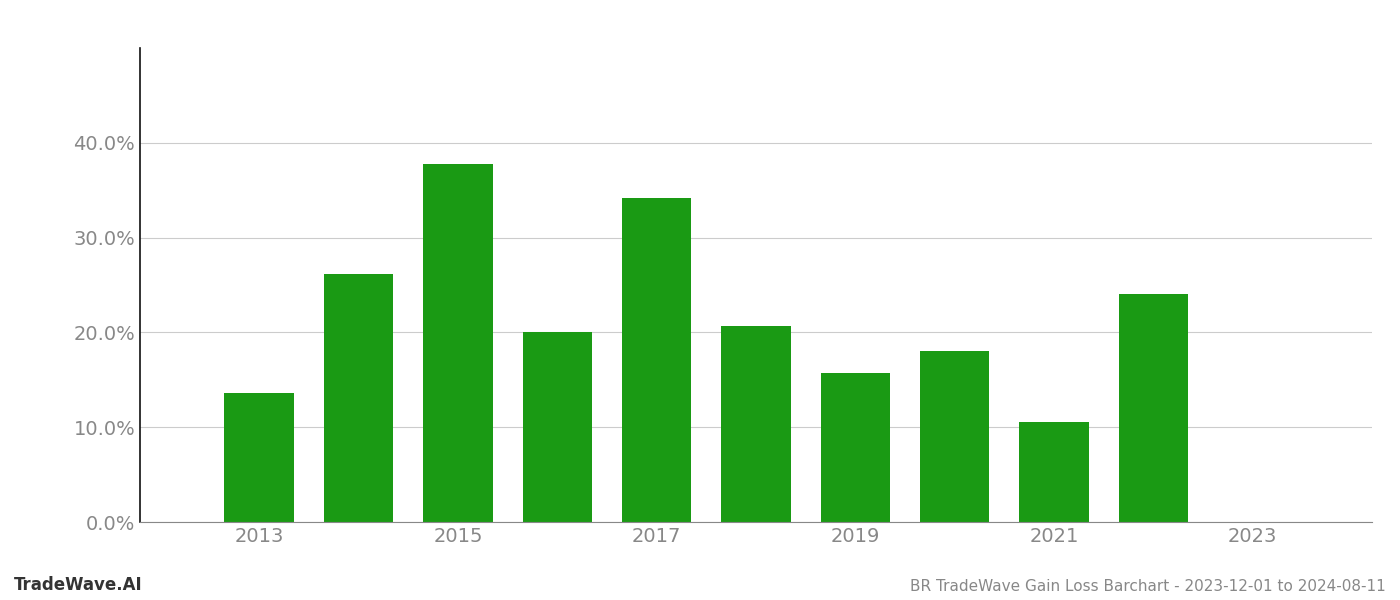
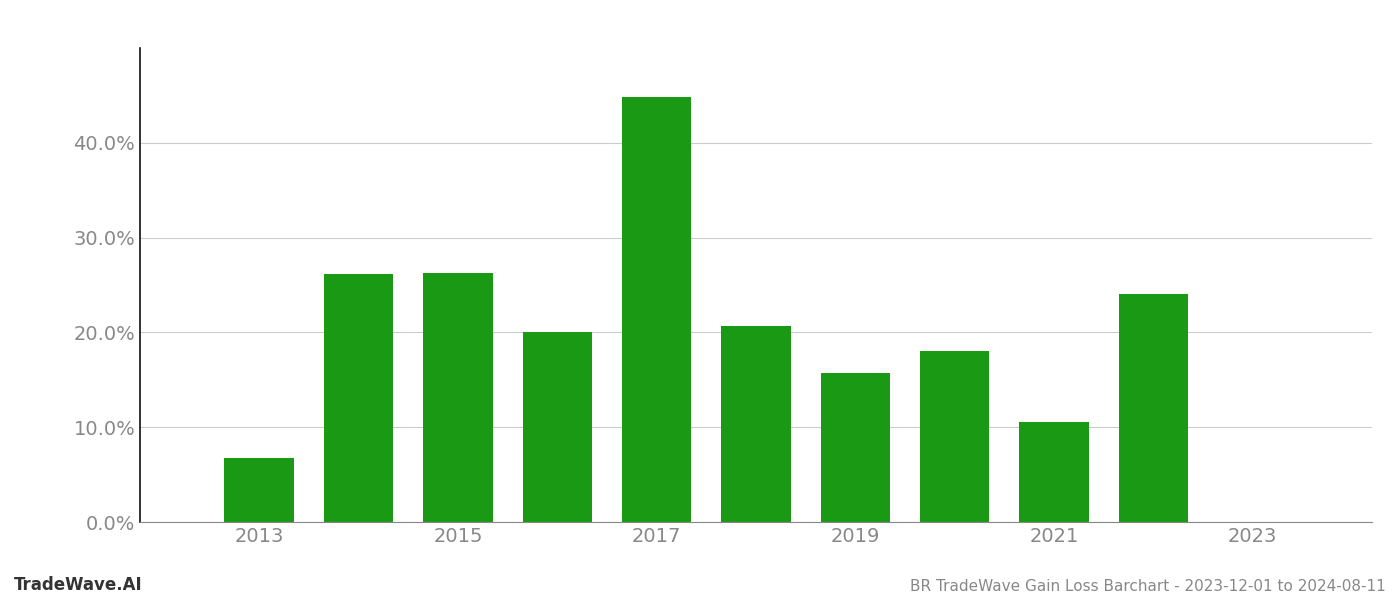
2013: 13.6% -> 6.7%
2015: 37.8% -> 26.3%
2017: 34.2% -> 44.8%
